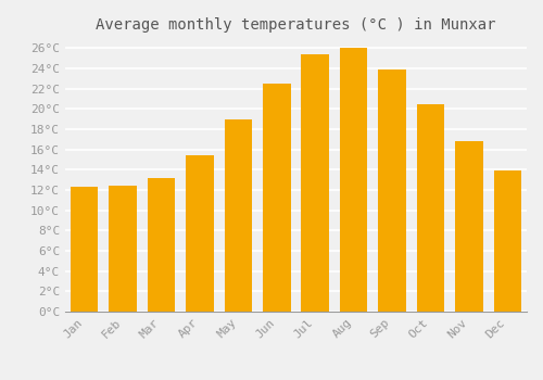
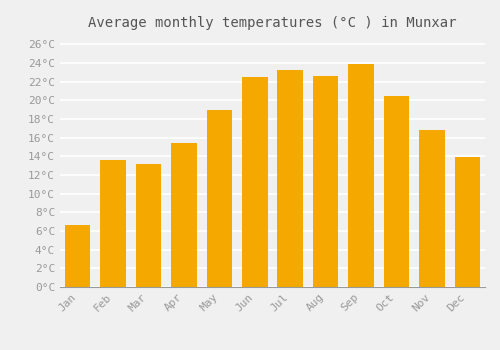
Jan: 12.3°C -> 6.6°C
Feb: 12.4°C -> 13.6°C
Jul: 25.4°C -> 23.2°C
Aug: 26.0°C -> 22.6°C
